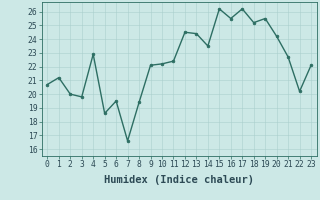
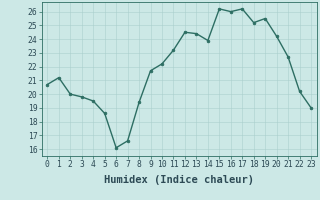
4: 22.9 -> 19.5
6: 19.5 -> 16.1
9: 22.1 -> 21.7
11: 22.4 -> 23.2
14: 23.5 -> 23.9
16: 25.5 -> 26.0
23: 22.1 -> 19.0
